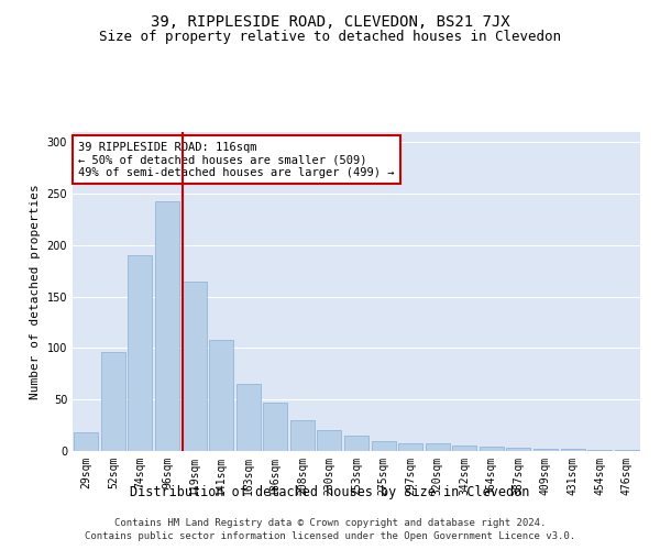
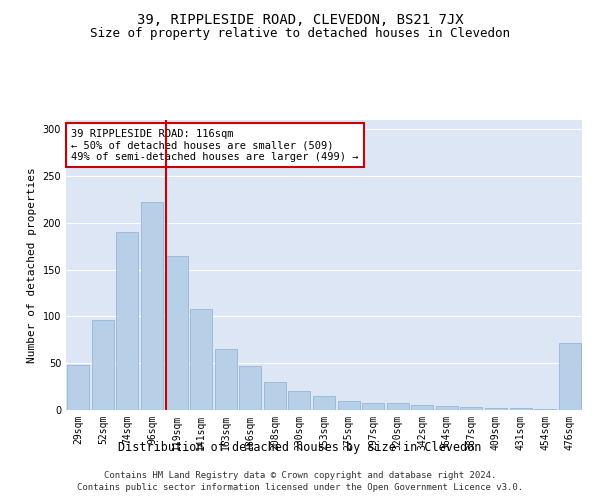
29sqm: 18 -> 48
96sqm: 243 -> 222
476sqm: 1 -> 72
